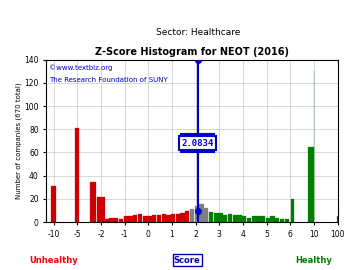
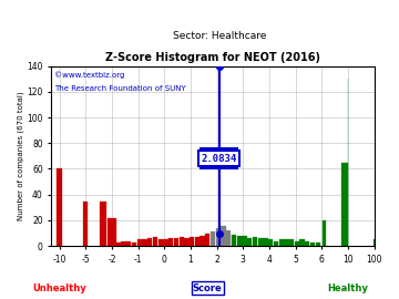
-10: 31 -> 60
-5: 81 -> 35
